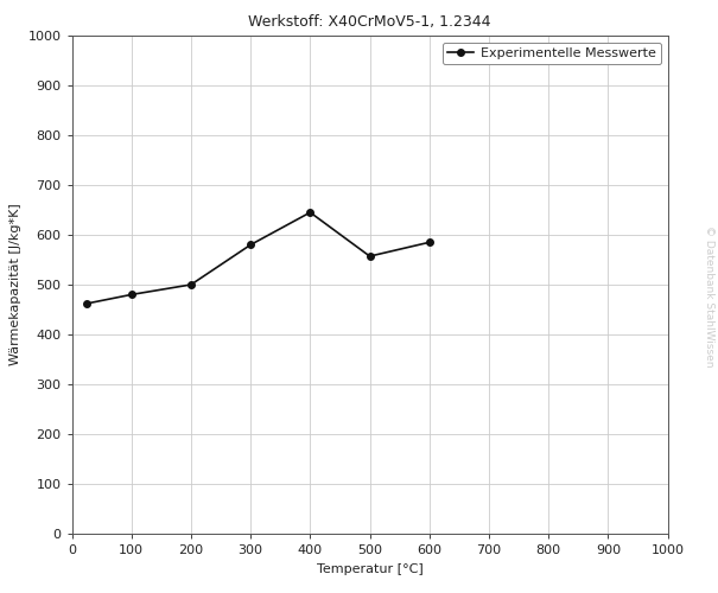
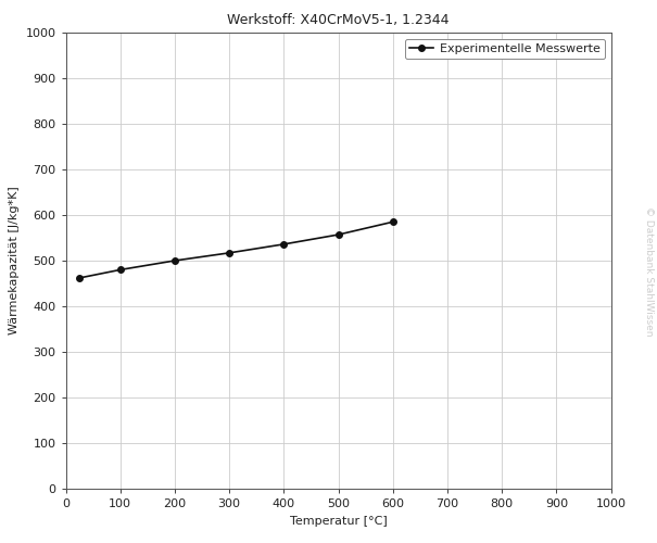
300: 580 -> 517
400: 645 -> 536
